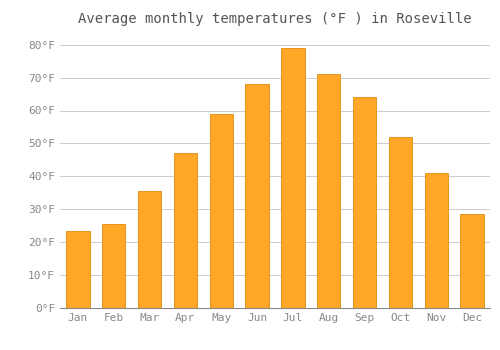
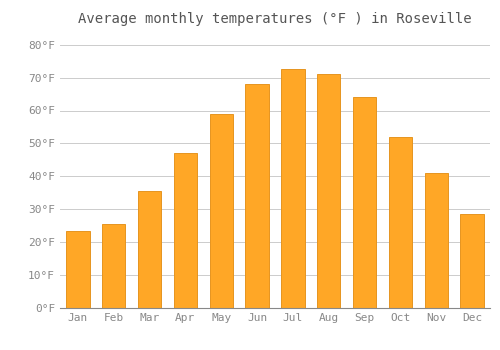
Jul: 79.0°F -> 72.5°F
